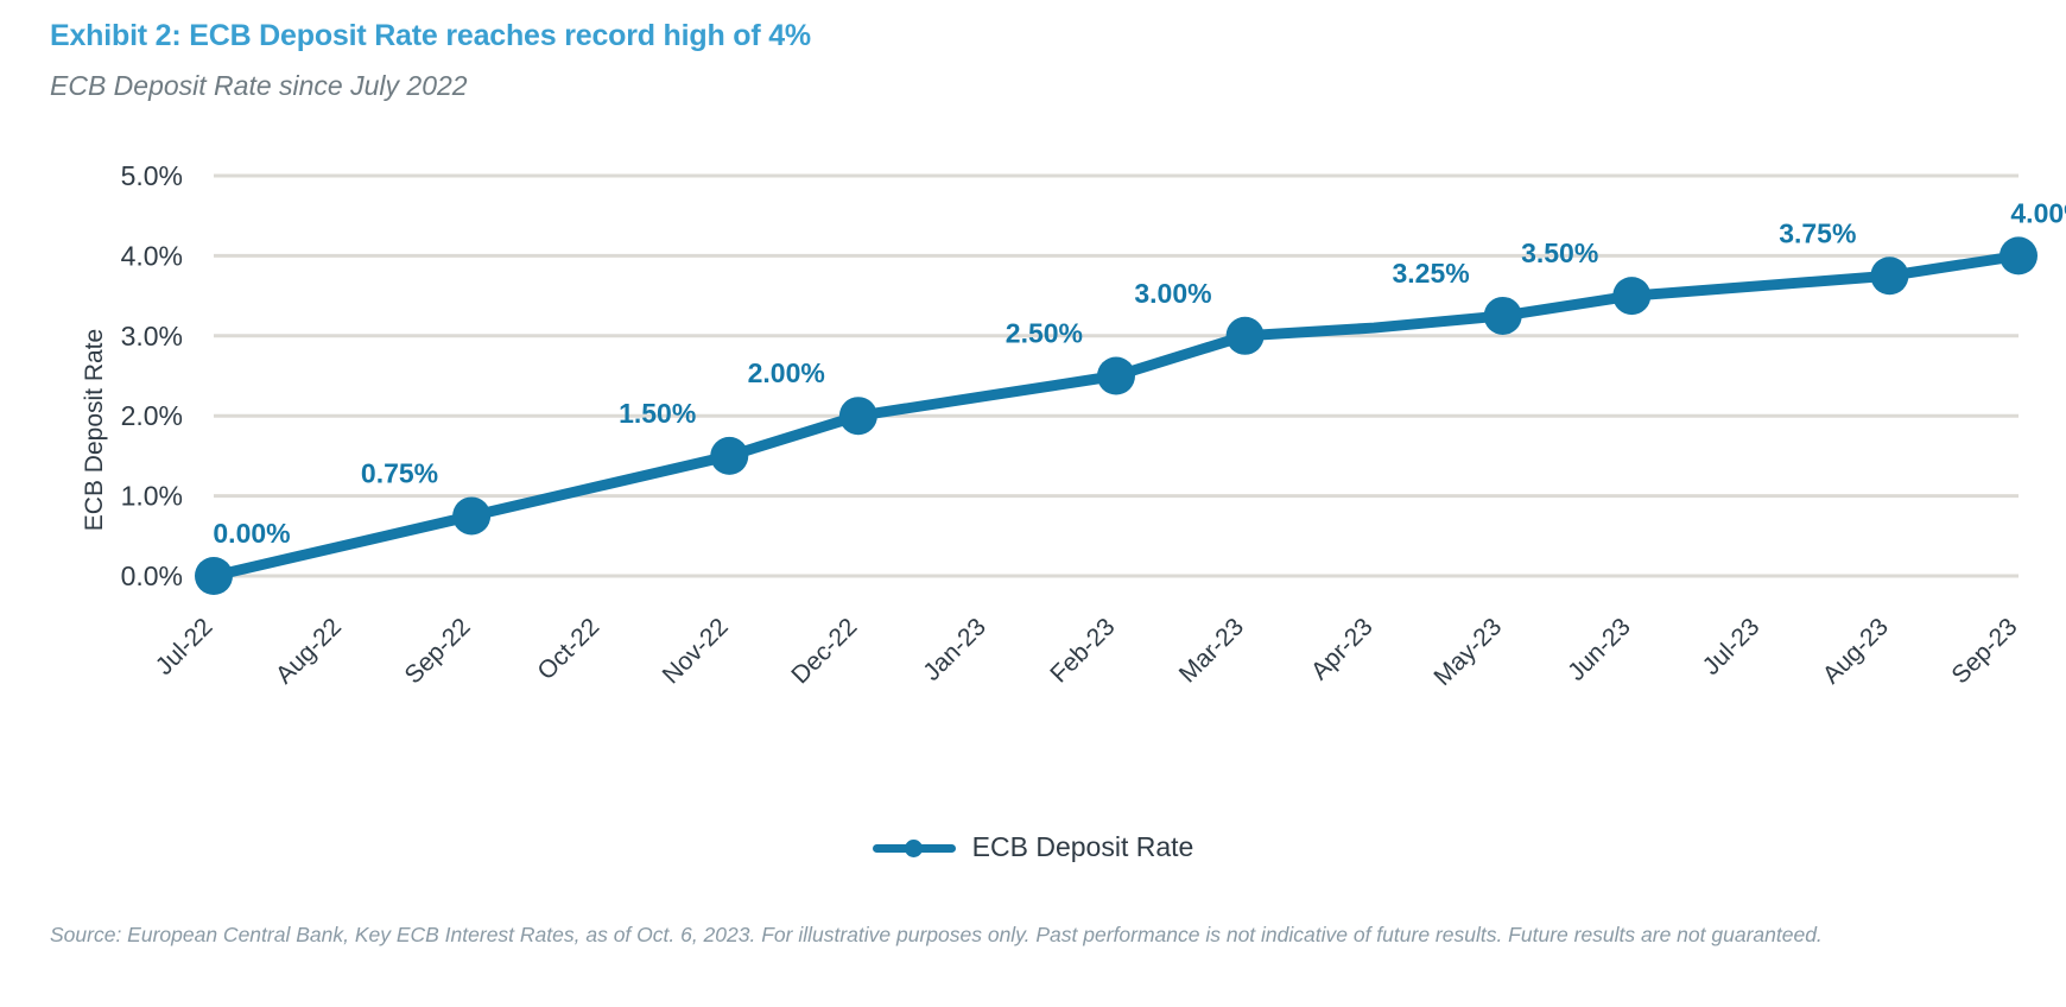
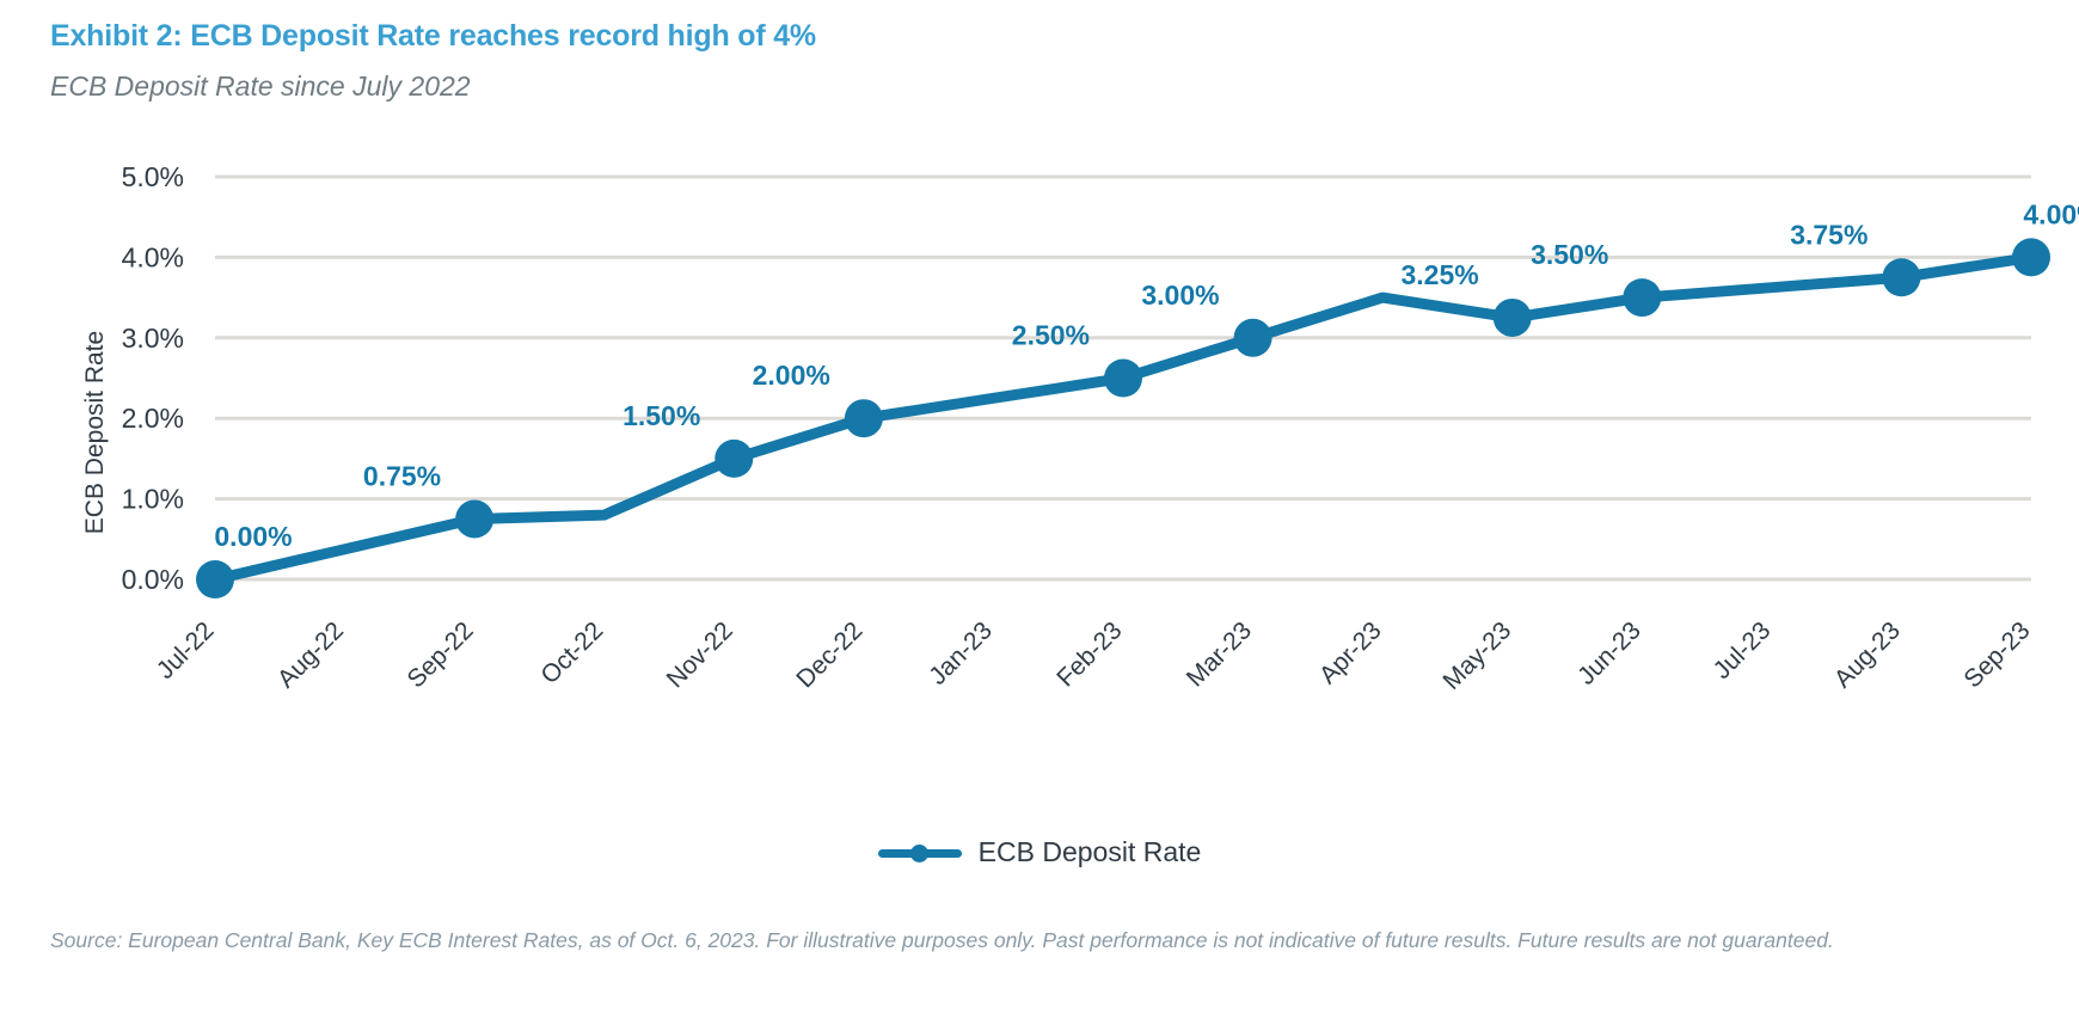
Oct-22: 1.1% -> 0.8%
Apr-23: 3.1% -> 3.5%
